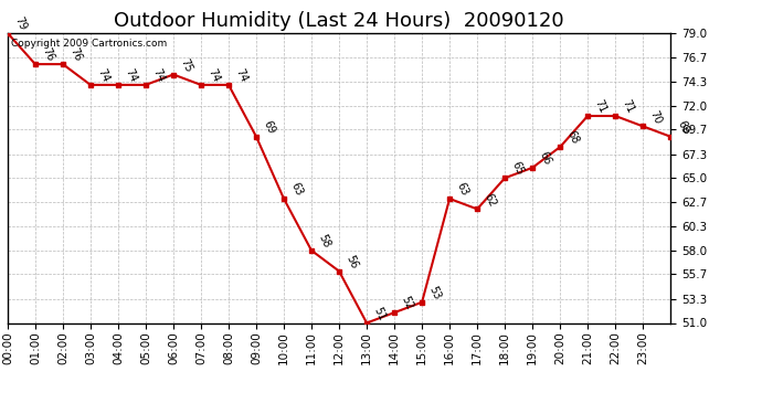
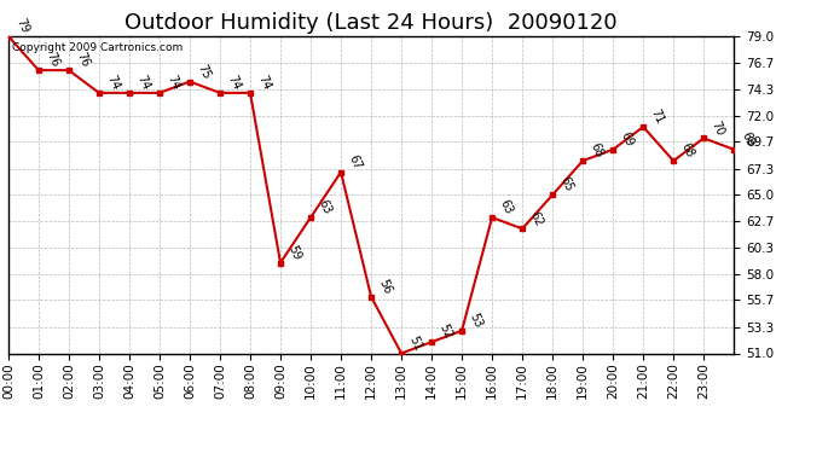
09:00: 69 -> 59
11:00: 58 -> 67
19:00: 66 -> 68
20:00: 68 -> 69
22:00: 71 -> 68
